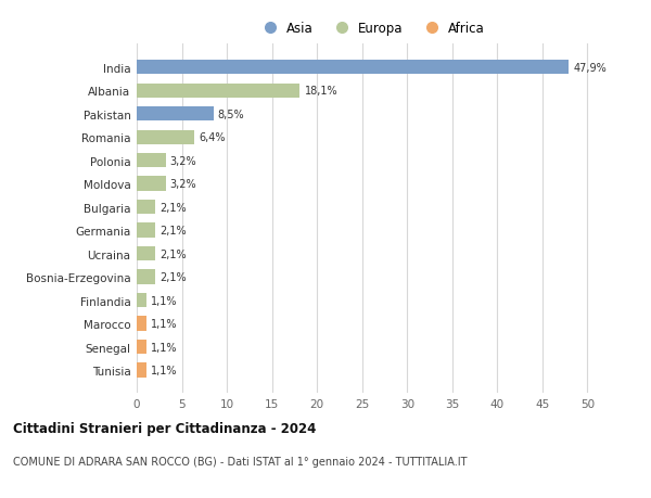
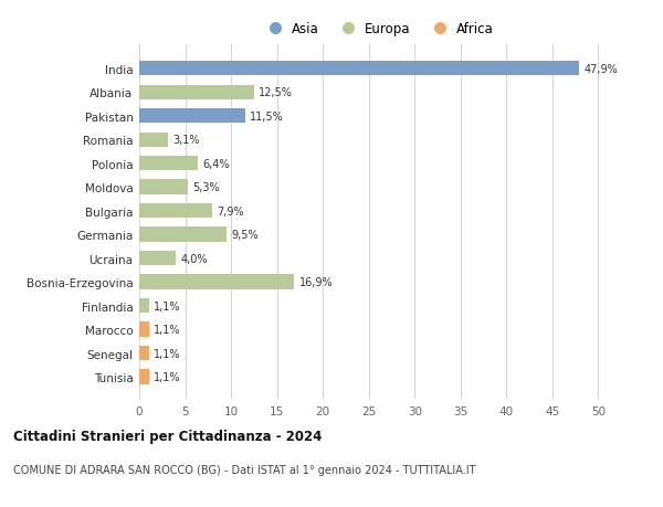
Albania: 18,1% -> 12,5%
Pakistan: 8,5% -> 11,5%
Romania: 6,4% -> 3,1%
Polonia: 3,2% -> 6,4%
Moldova: 3,2% -> 5,3%
Bulgaria: 2,1% -> 7,9%
Germania: 2,1% -> 9,5%
Ucraina: 2,1% -> 4,0%
Bosnia-Erzegovina: 2,1% -> 16,9%
